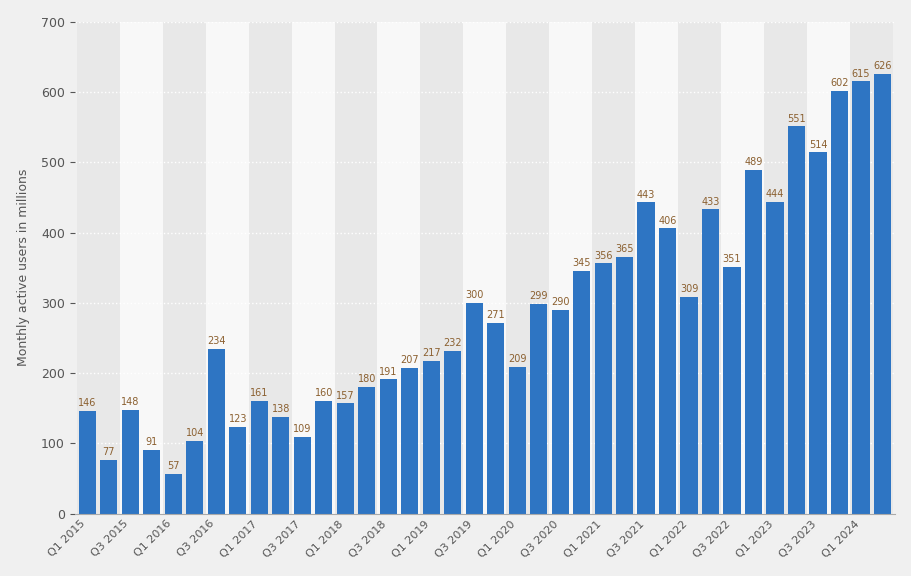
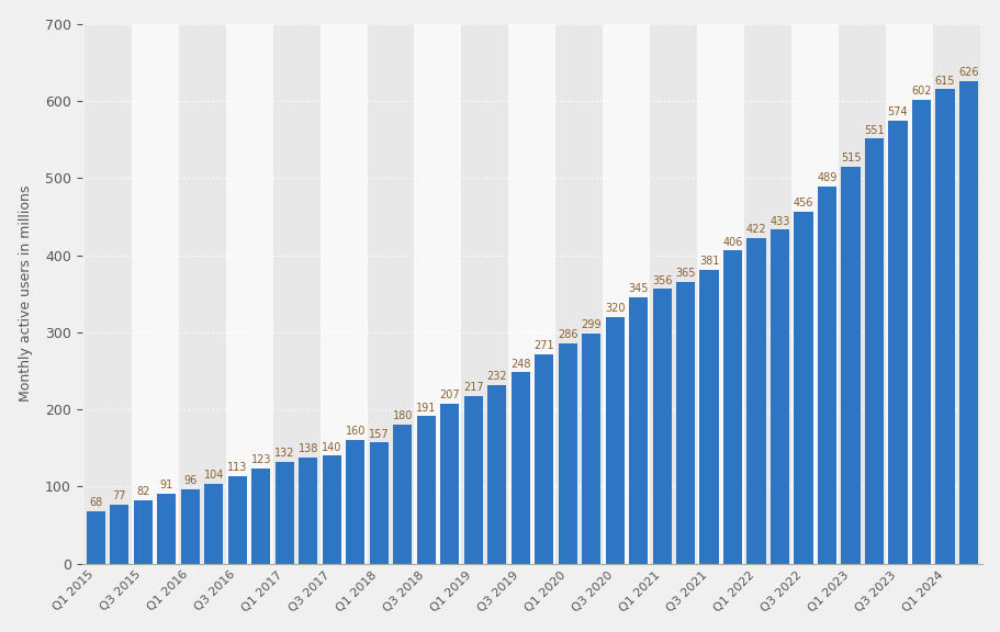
Q1 2015: 146 -> 68
Q3 2015: 148 -> 82
Q1 2016: 57 -> 96
Q3 2016: 234 -> 113
Q1 2017: 161 -> 132
Q3 2017: 109 -> 140
Q3 2019: 300 -> 248
Q1 2020: 209 -> 286
Q3 2020: 290 -> 320
Q3 2021: 443 -> 381
Q1 2022: 309 -> 422
Q3 2022: 351 -> 456
Q1 2023: 444 -> 515
Q3 2023: 514 -> 574
